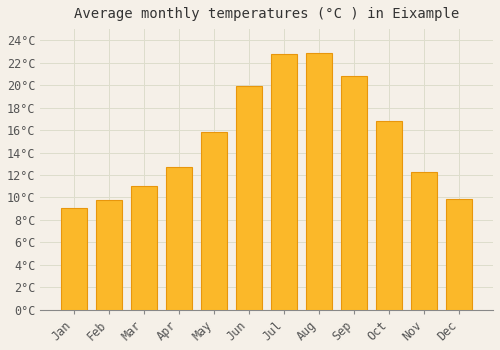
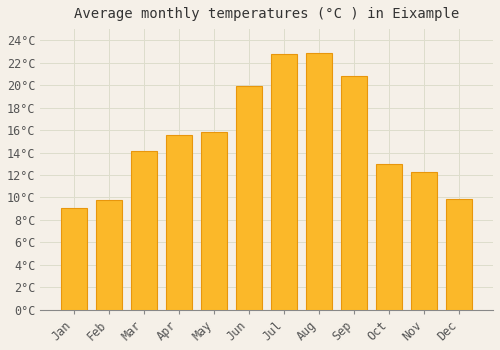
Mar: 11.0°C -> 14.1°C
Apr: 12.7°C -> 15.6°C
Oct: 16.8°C -> 13.0°C
